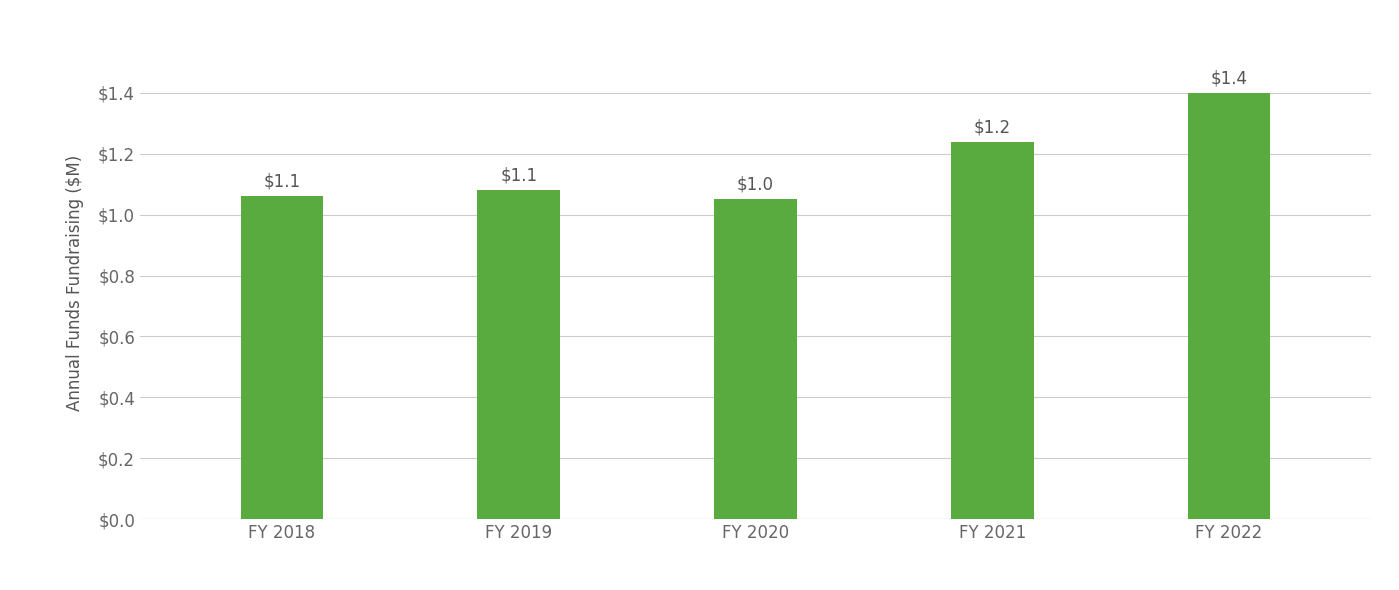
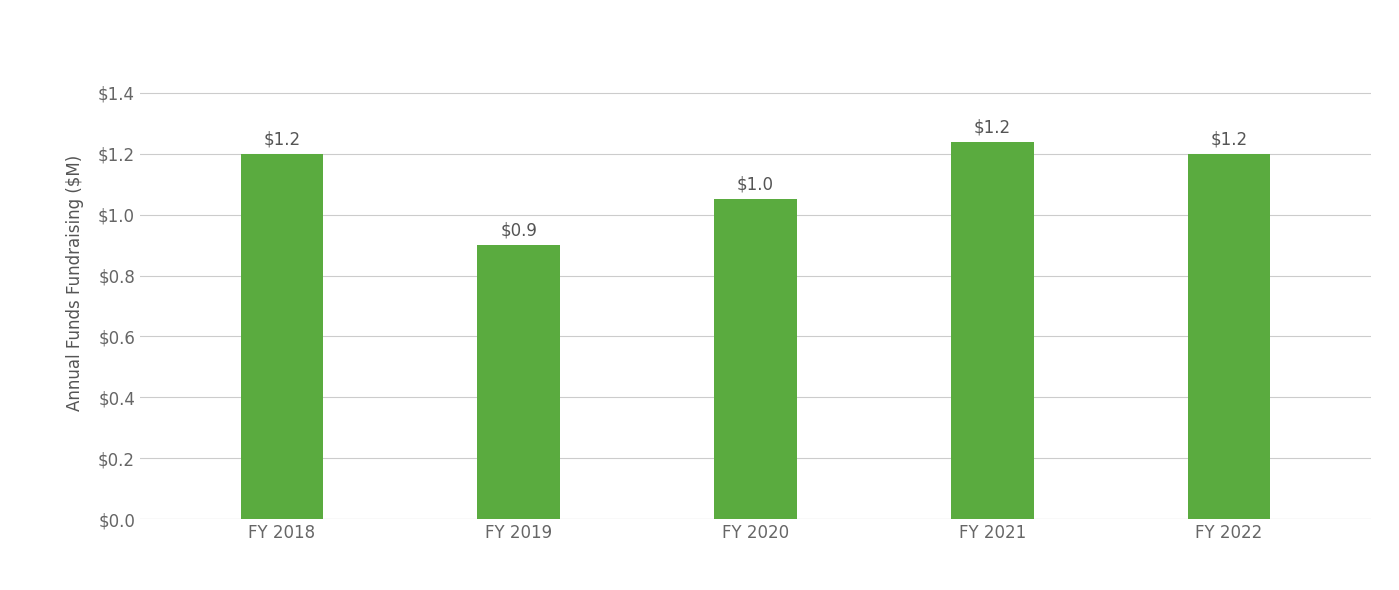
FY 2018: $1.1 -> $1.2
FY 2019: $1.1 -> $0.9
FY 2022: $1.4 -> $1.2
